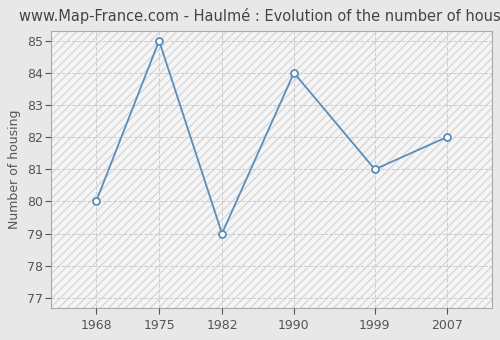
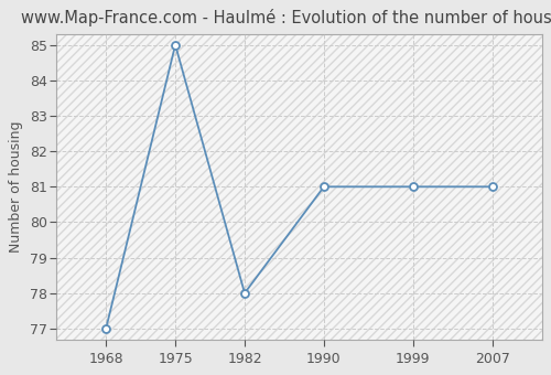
1968: 80 -> 77
1982: 79 -> 78
1990: 84 -> 81
2007: 82 -> 81
